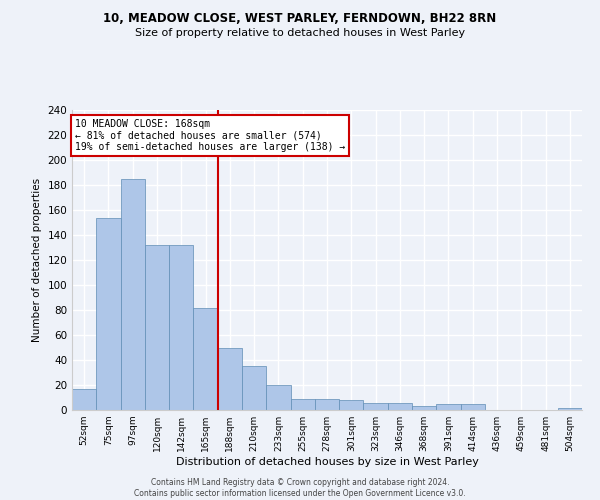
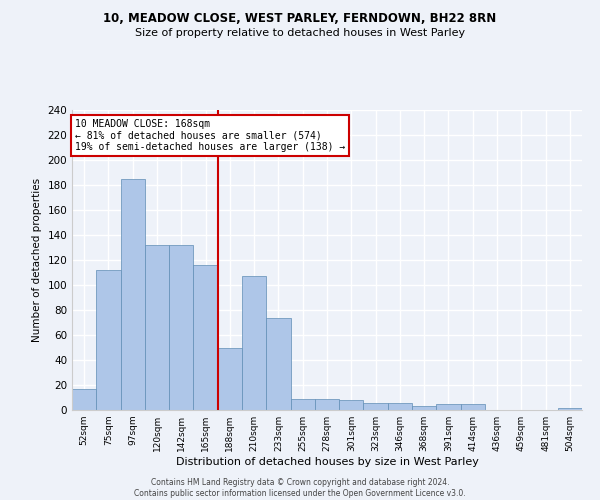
75sqm: 154 -> 112
165sqm: 82 -> 116
210sqm: 35 -> 107
233sqm: 20 -> 74
